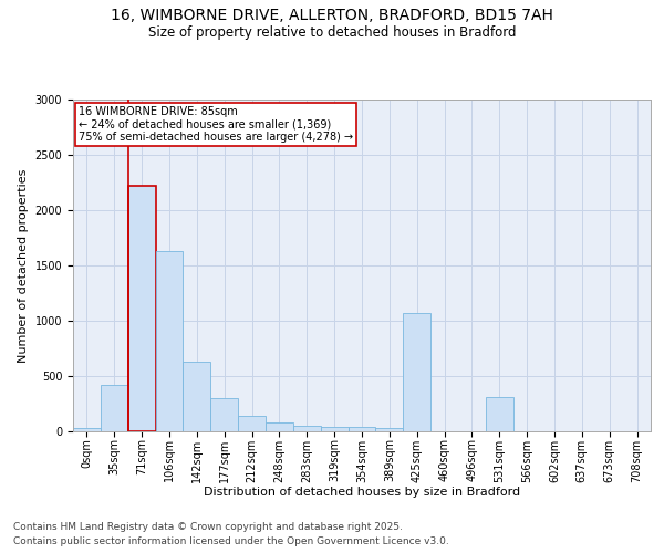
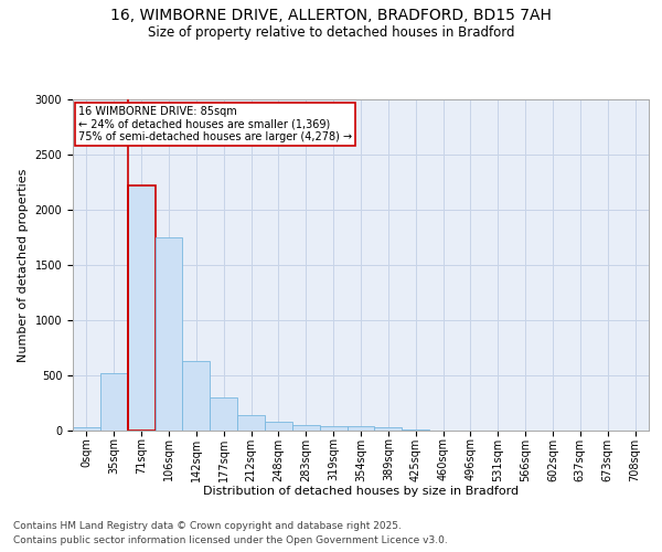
35sqm: 420 -> 520
106sqm: 1630 -> 1750
425sqm: 1070 -> 20
531sqm: 310 -> 0
